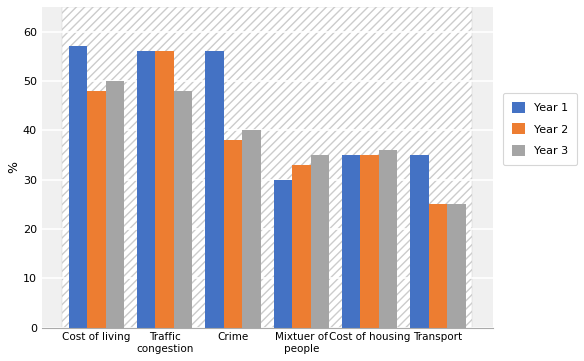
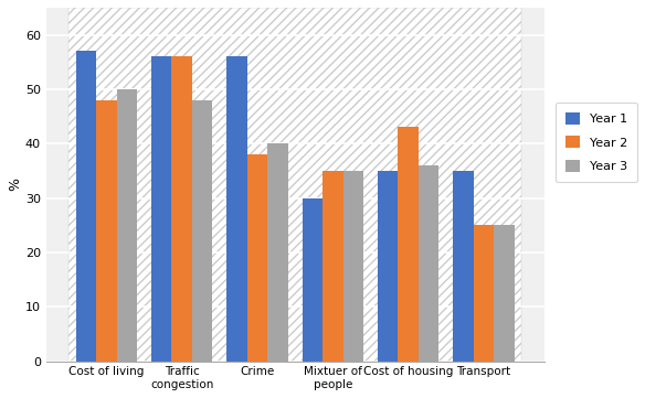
Year 2/Mixtuer of people: 33 -> 35
Year 2/Cost of housing: 35 -> 43
